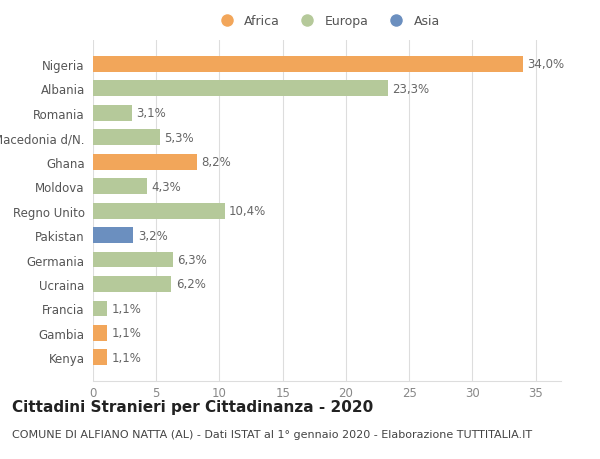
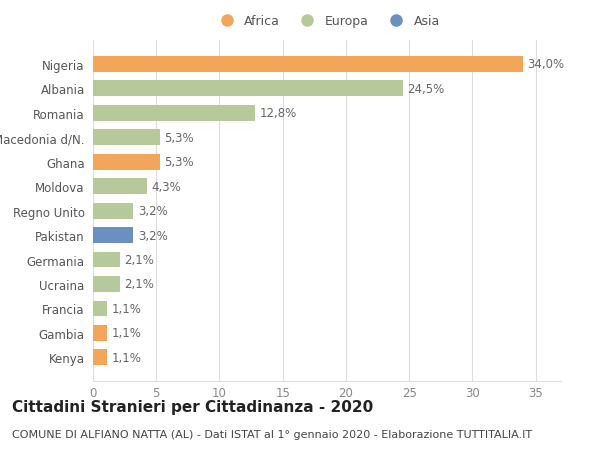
Albania: 23,3% -> 24,5%
Romania: 3,1% -> 12,8%
Ghana: 8,2% -> 5,3%
Regno Unito: 10,4% -> 3,2%
Germania: 6,3% -> 2,1%
Ucraina: 6,2% -> 2,1%
